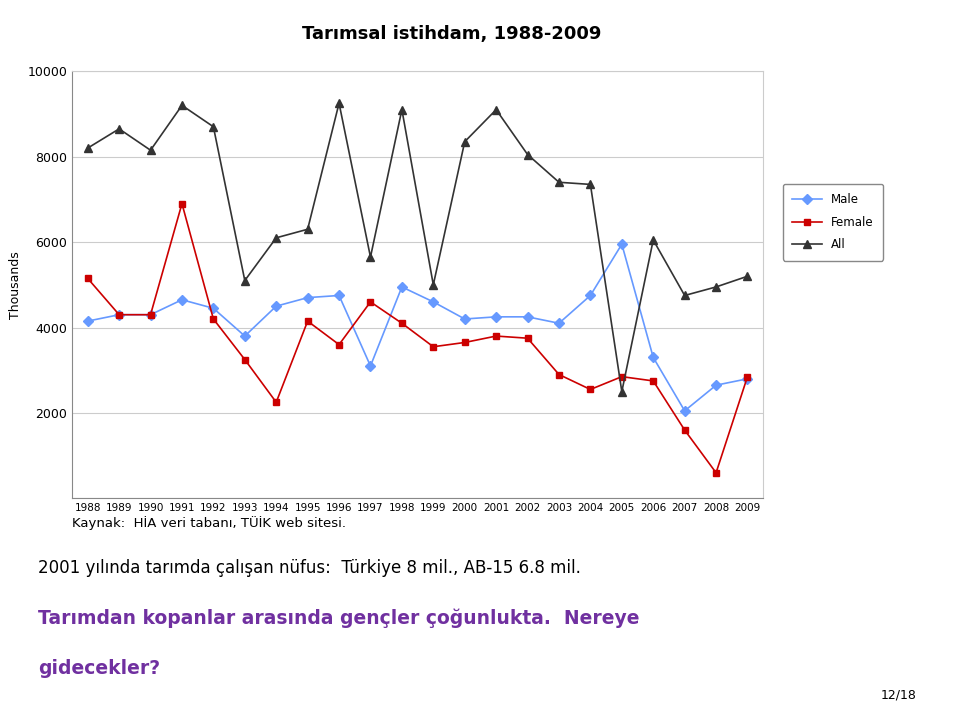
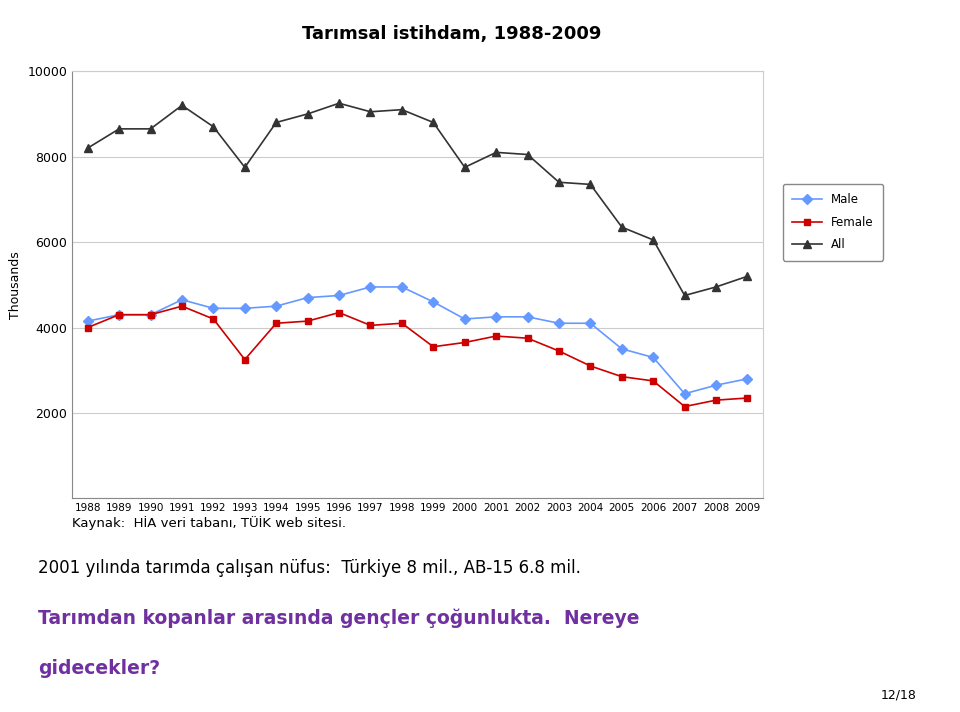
Female/1988: 5150 -> 4000
All/1990: 8150 -> 8650
Female/1991: 6900 -> 4500
Male/1993: 3800 -> 4450
All/1993: 5100 -> 7750
Female/1994: 2250 -> 4100
All/1994: 6100 -> 8800
All/1995: 6300 -> 9000
Female/1996: 3600 -> 4350
Male/1997: 3100 -> 4950
Female/1997: 4600 -> 4050
All/1997: 5650 -> 9050
All/1999: 5000 -> 8800
All/2000: 8350 -> 7750
All/2001: 9100 -> 8100
Female/2003: 2900 -> 3450
Male/2004: 4750 -> 4100
Female/2004: 2550 -> 3100
Male/2005: 5950 -> 3500
All/2005: 2500 -> 6350
Male/2007: 2050 -> 2450
Female/2007: 1600 -> 2150
Female/2008: 600 -> 2300
Female/2009: 2850 -> 2350
